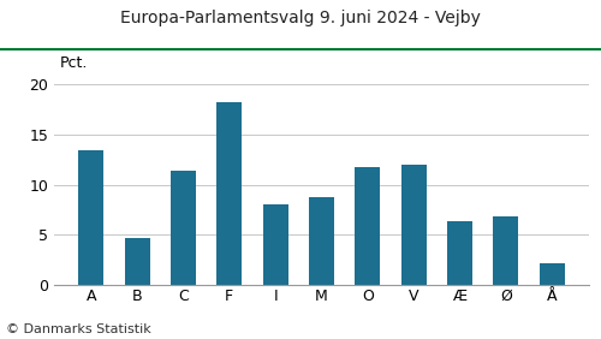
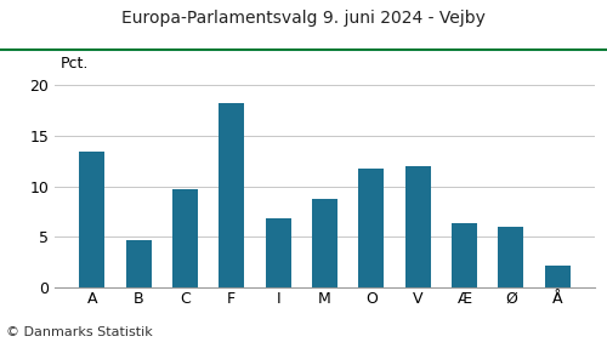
C: 11.4 -> 9.7
I: 8.0 -> 6.8
Ø: 6.8 -> 6.0
